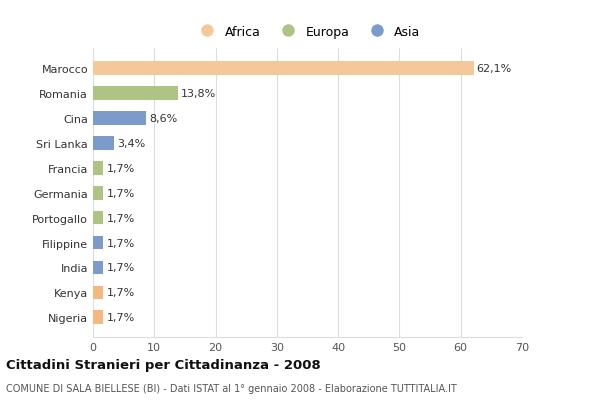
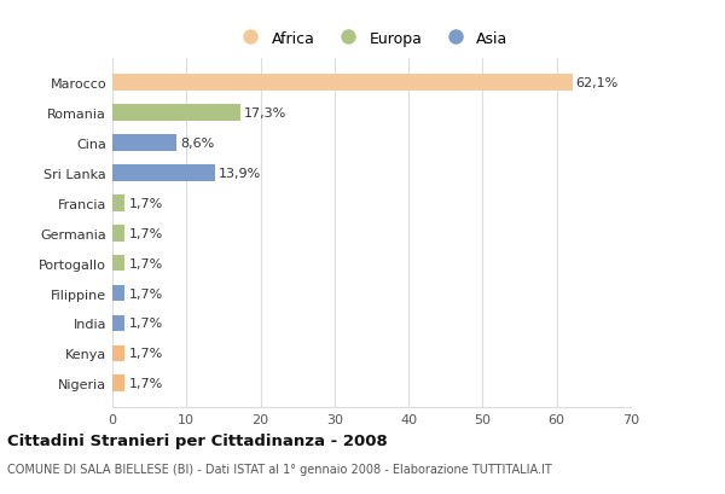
Romania: 13,8% -> 17,3%
Sri Lanka: 3,4% -> 13,9%
